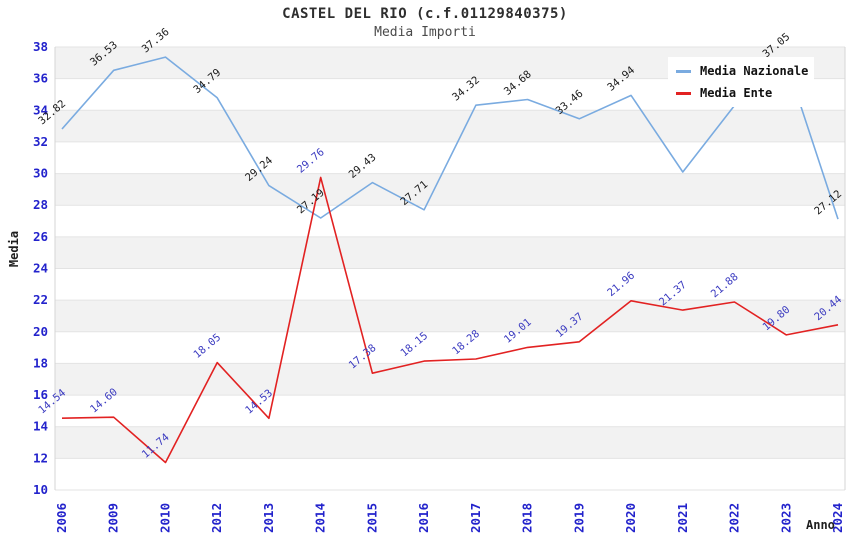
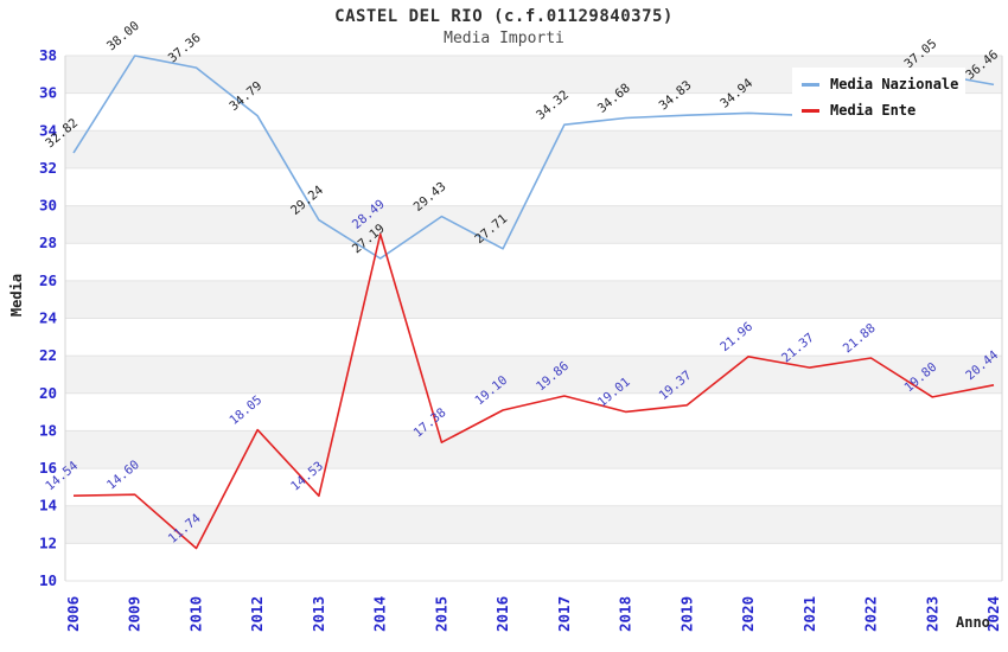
Media Nazionale/2009: 36.53 -> 38.00
Media Ente/2014: 29.76 -> 28.49
Media Ente/2016: 18.15 -> 19.10
Media Ente/2017: 18.28 -> 19.86
Media Nazionale/2019: 33.46 -> 34.83
Media Nazionale/2021: 30.1 -> 34.8
Media Nazionale/2022: 34.3 -> 35.9
Media Nazionale/2024: 27.12 -> 36.46
